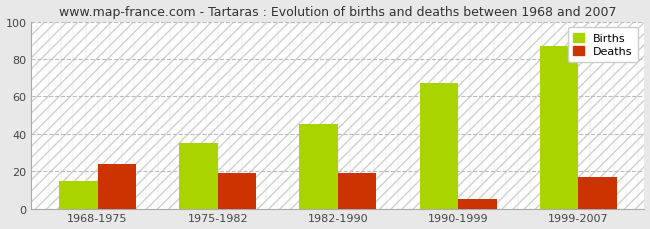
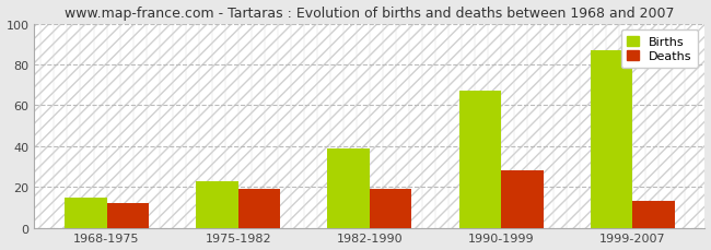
Deaths/1968-1975: 24 -> 12
Births/1975-1982: 35 -> 23
Births/1982-1990: 45 -> 39
Deaths/1990-1999: 5 -> 28
Deaths/1999-2007: 17 -> 13
